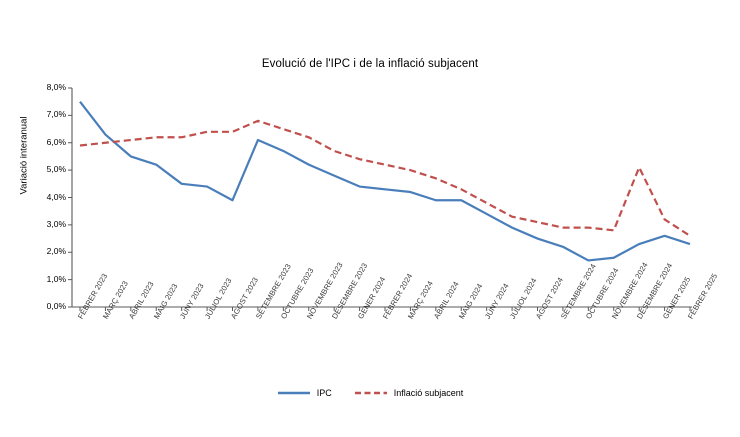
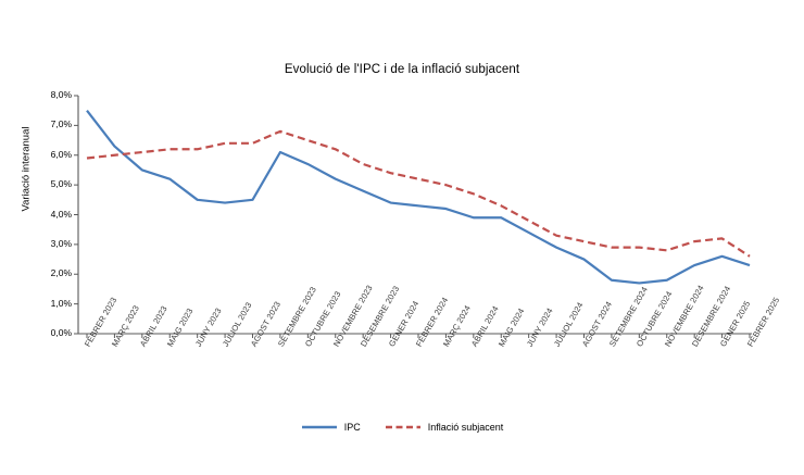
IPC/AGOST 2023: 3,9% -> 4,5%
IPC/SETEMBRE 2024: 2,2% -> 1,8%
Inflació subjacent/DESEMBRE 2024: 5,1% -> 3,1%
